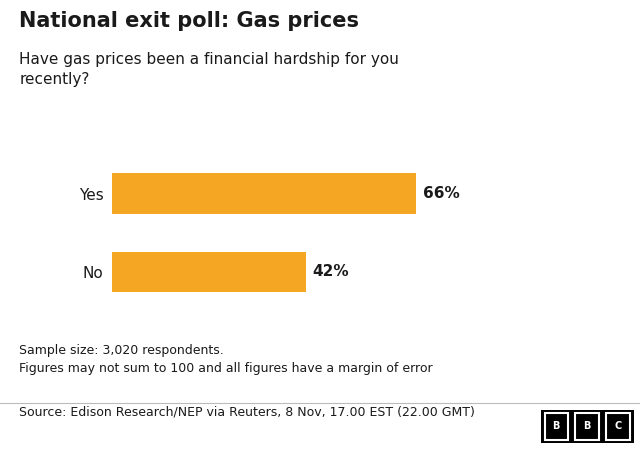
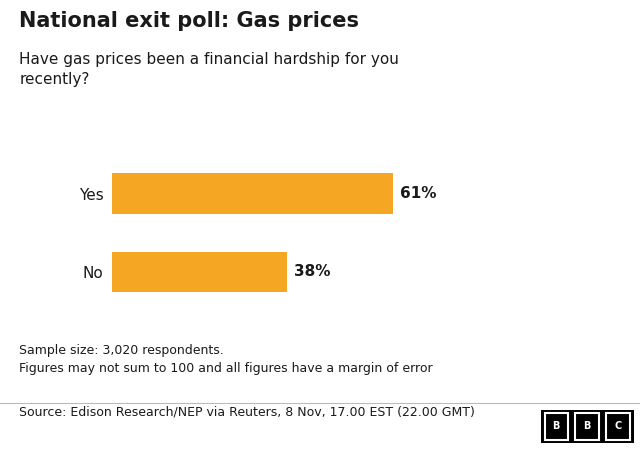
Yes: 66% -> 61%
No: 42% -> 38%
